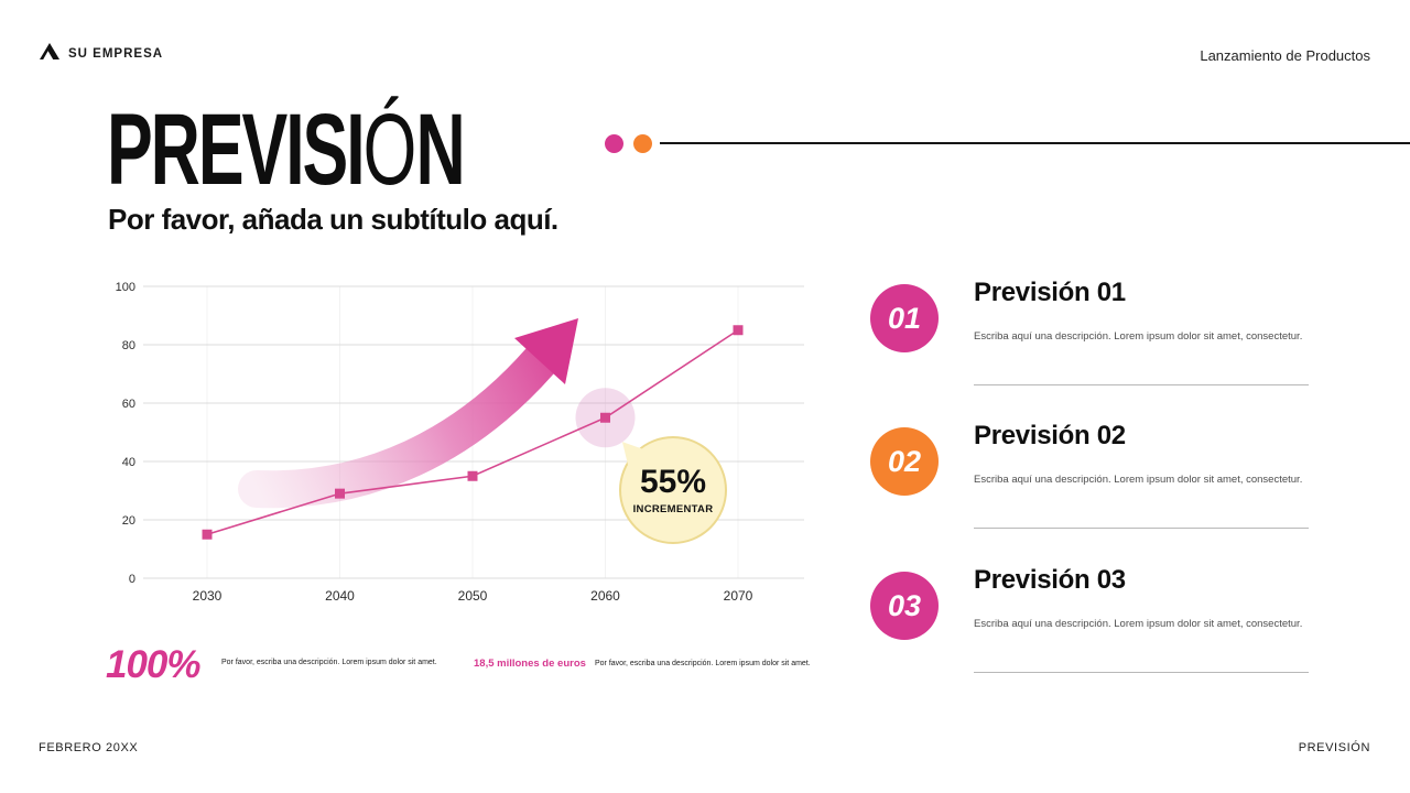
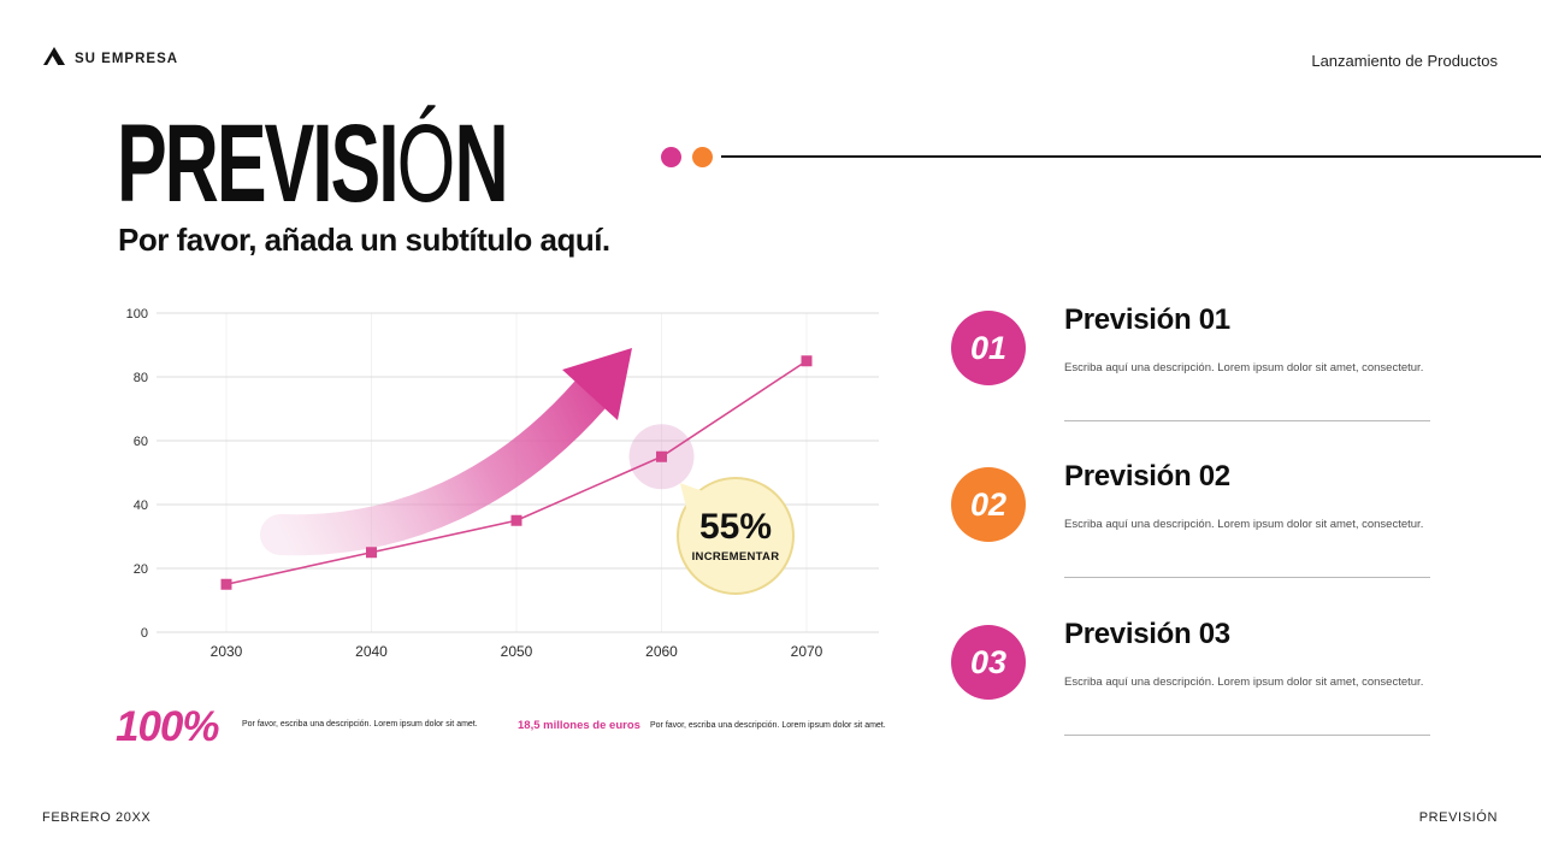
2040: 29 -> 25
